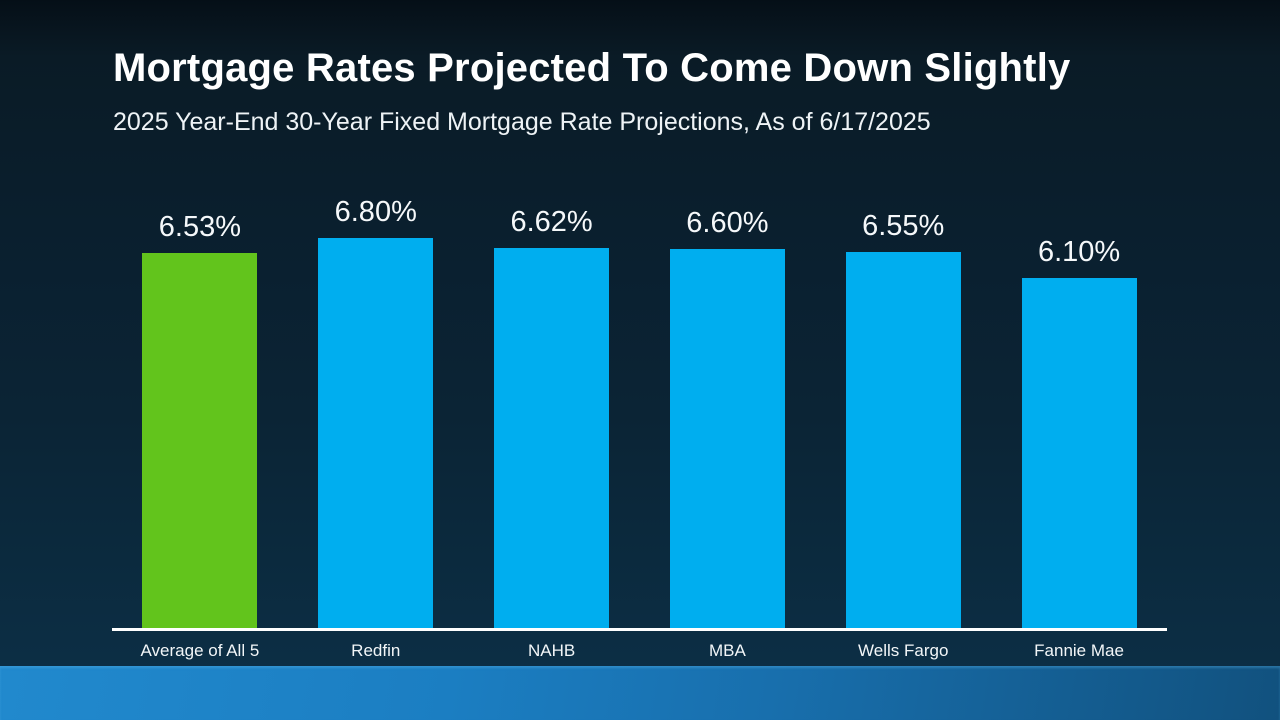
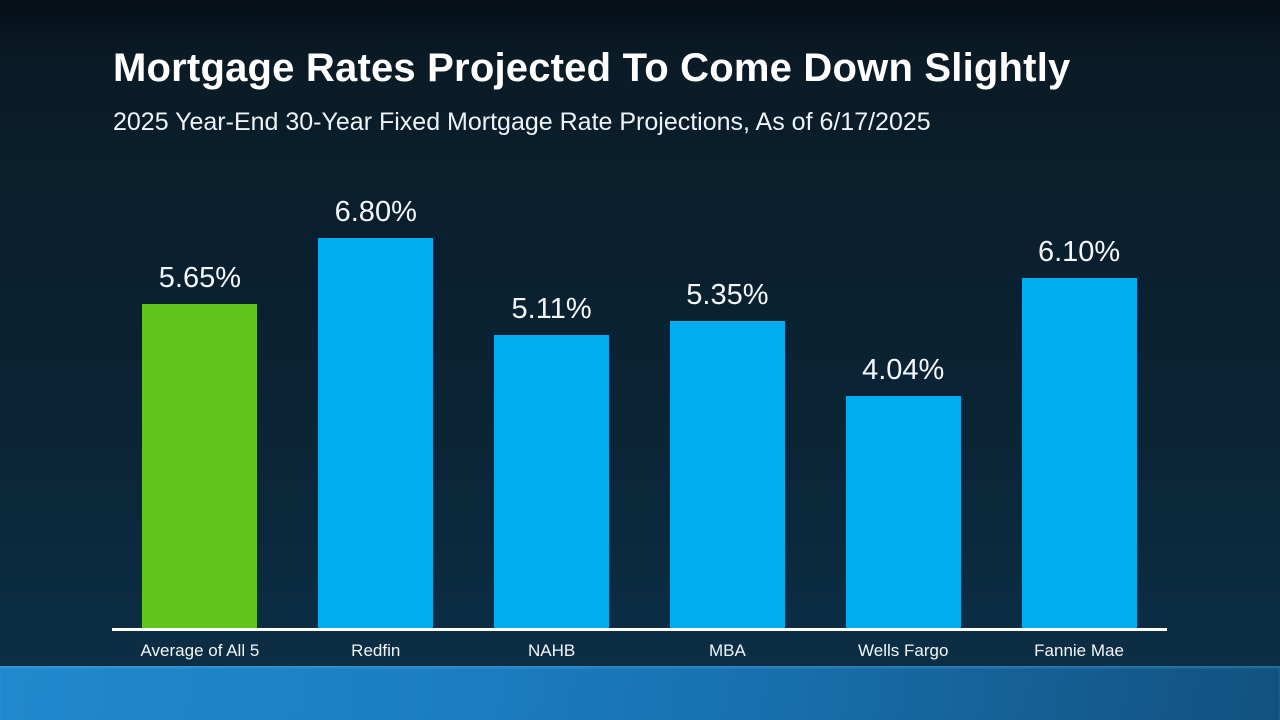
Average of All 5: 6.53% -> 5.65%
NAHB: 6.62% -> 5.11%
MBA: 6.60% -> 5.35%
Wells Fargo: 6.55% -> 4.04%
